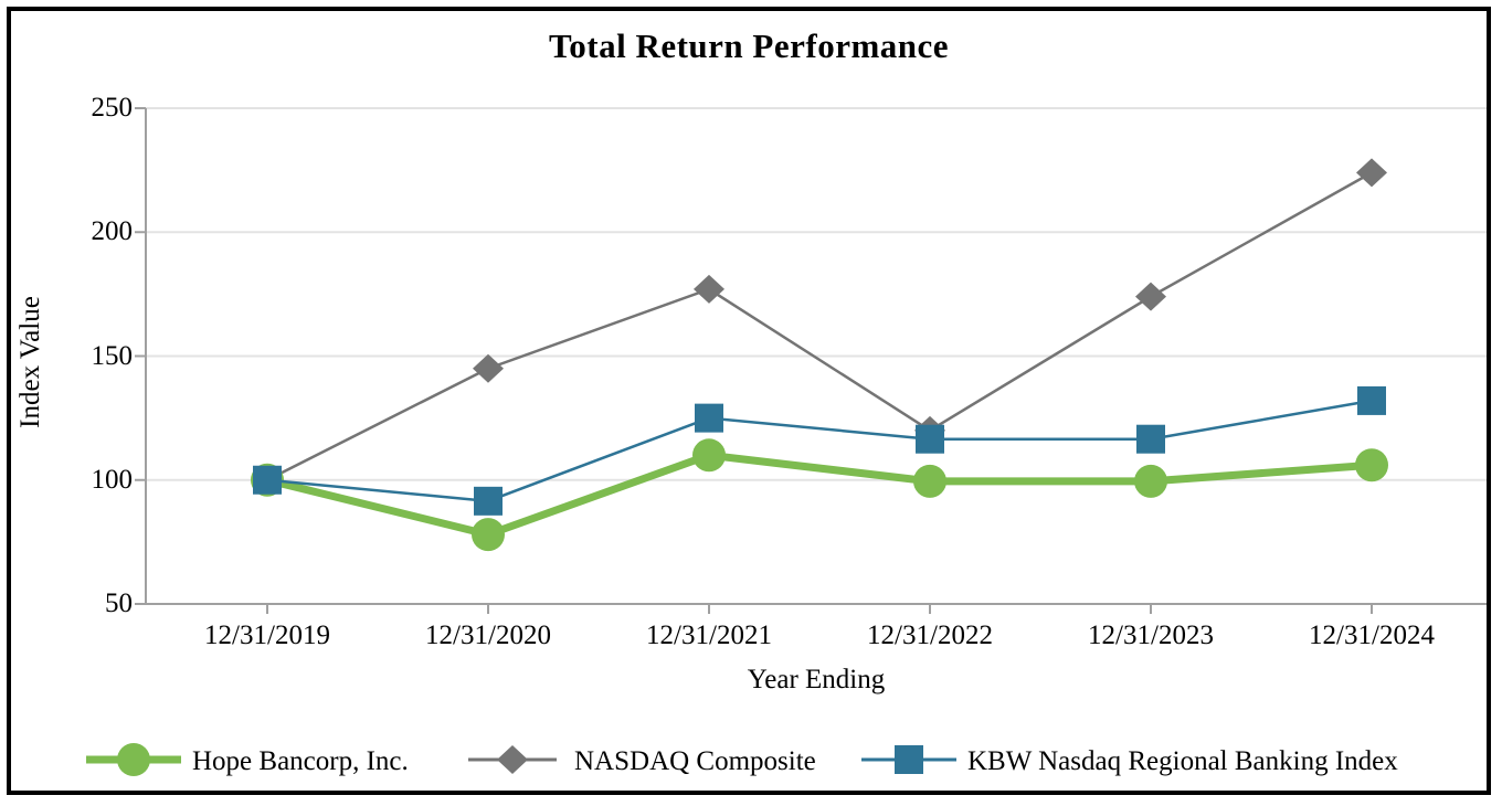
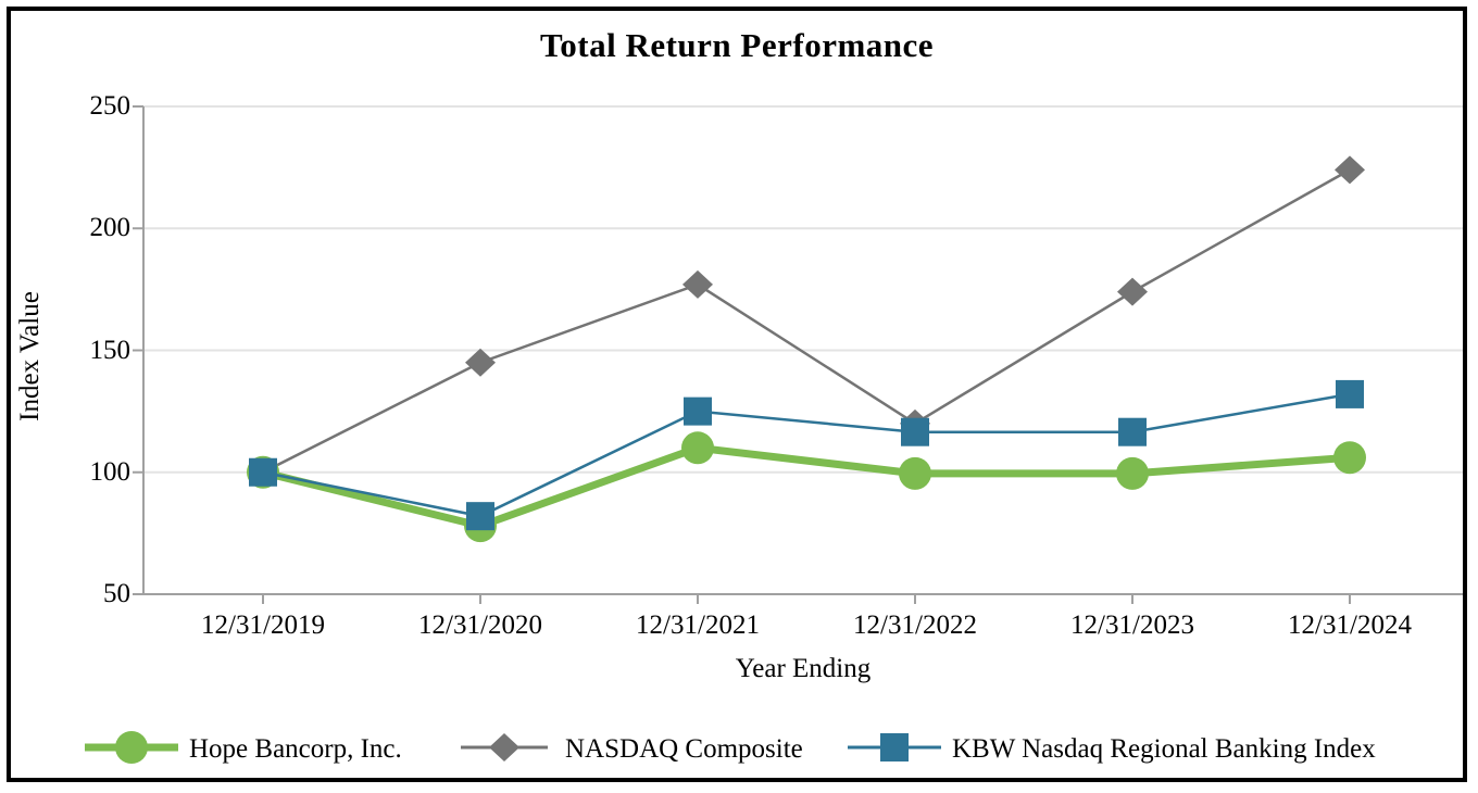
KBW Nasdaq Regional Banking Index/12/31/2020: 92 -> 82
